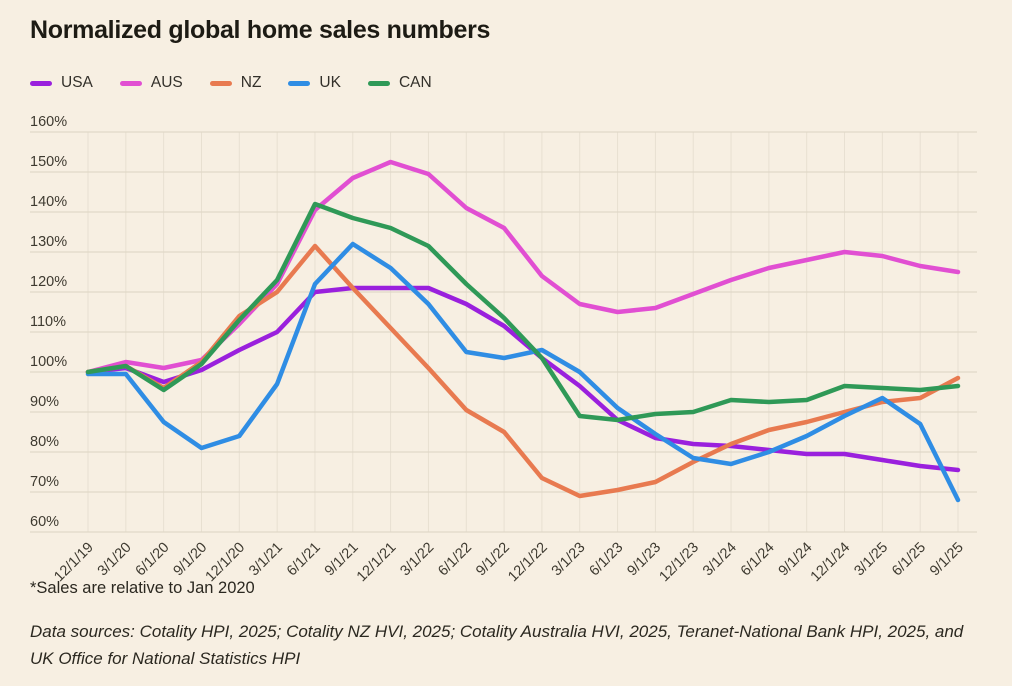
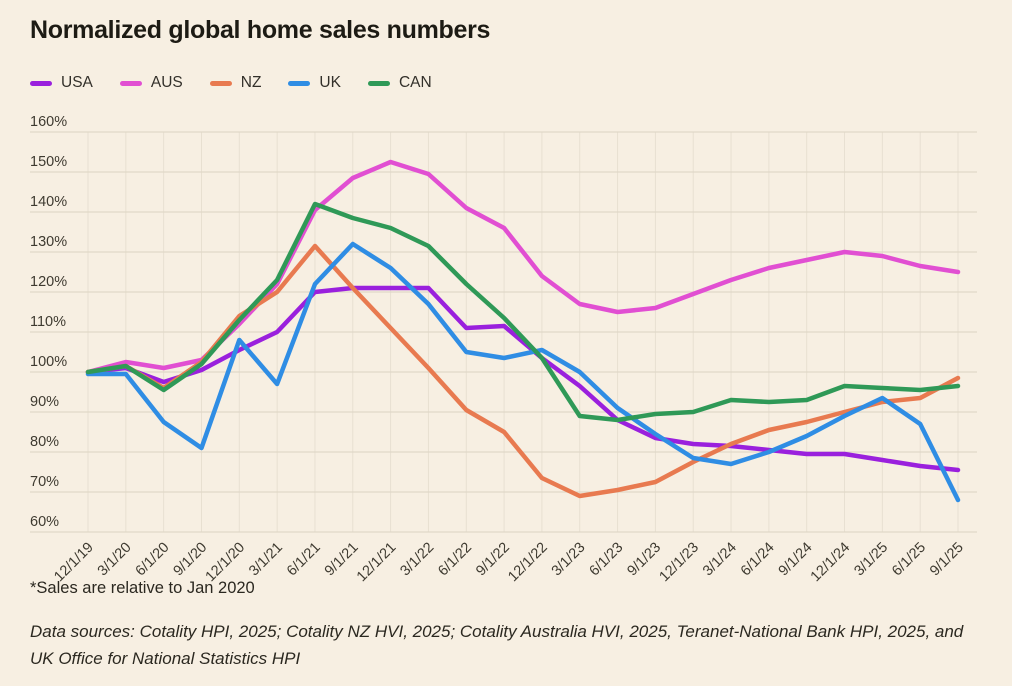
UK/12/1/20: 84% -> 108%
USA/6/1/22: 117% -> 111%
